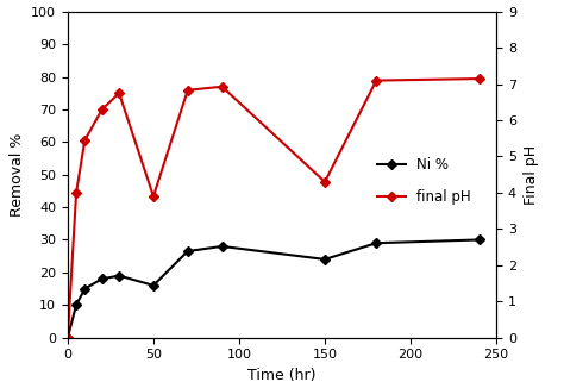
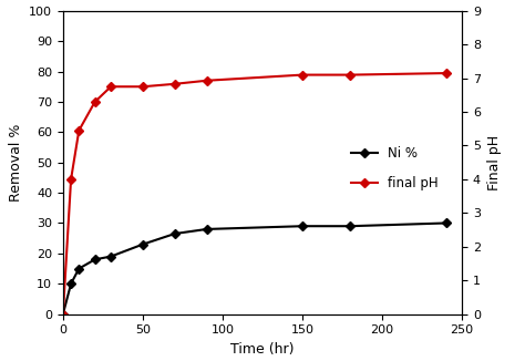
Ni %/50: 16.0 -> 23.0
final pH/50: 3.90 -> 6.75
Ni %/150: 24.0 -> 29.0
final pH/150: 4.30 -> 7.10
